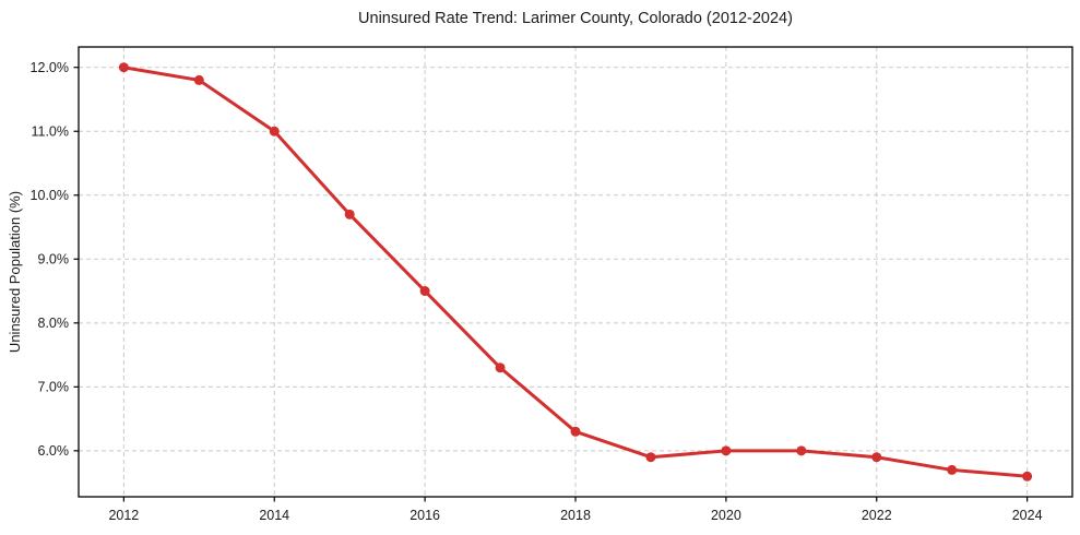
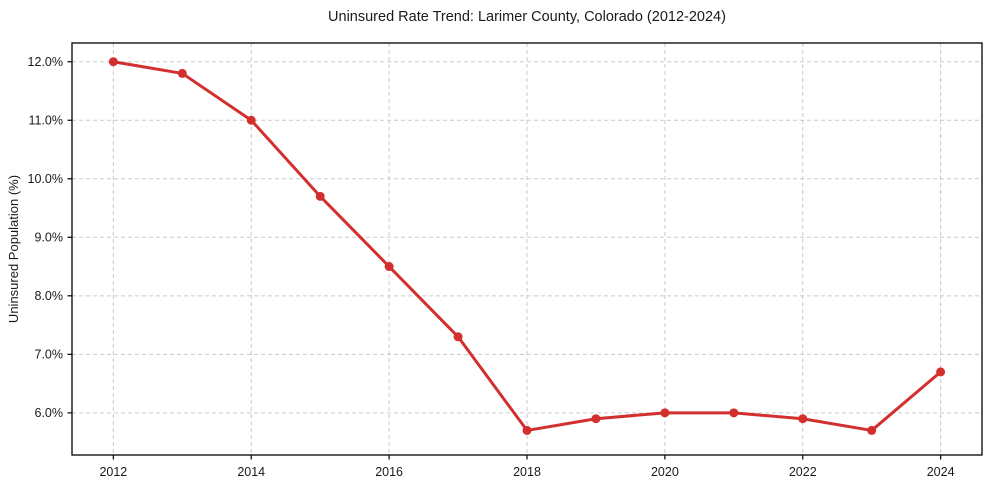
2018: 6.3% -> 5.7%
2024: 5.6% -> 6.7%
